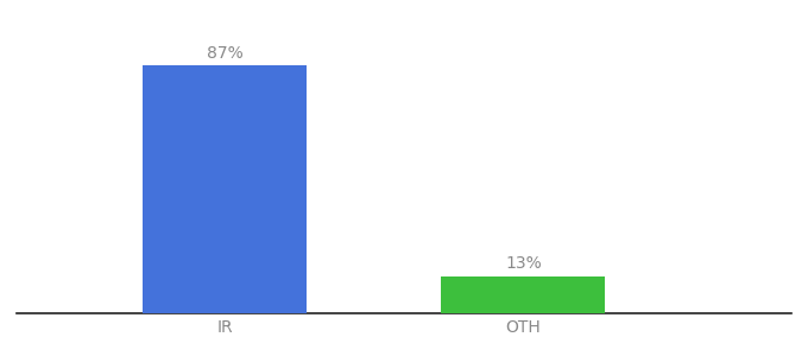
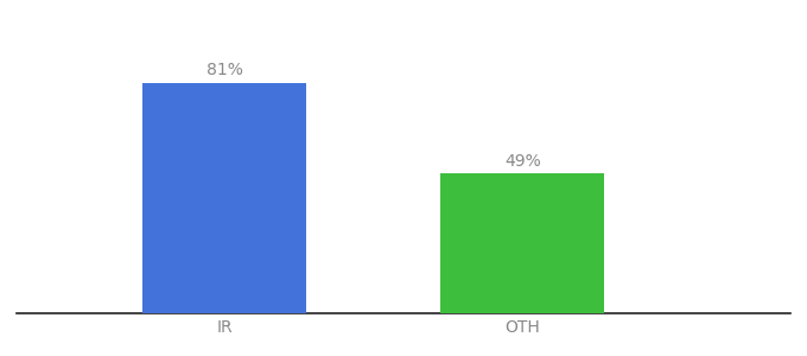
IR: 87% -> 81%
OTH: 13% -> 49%
